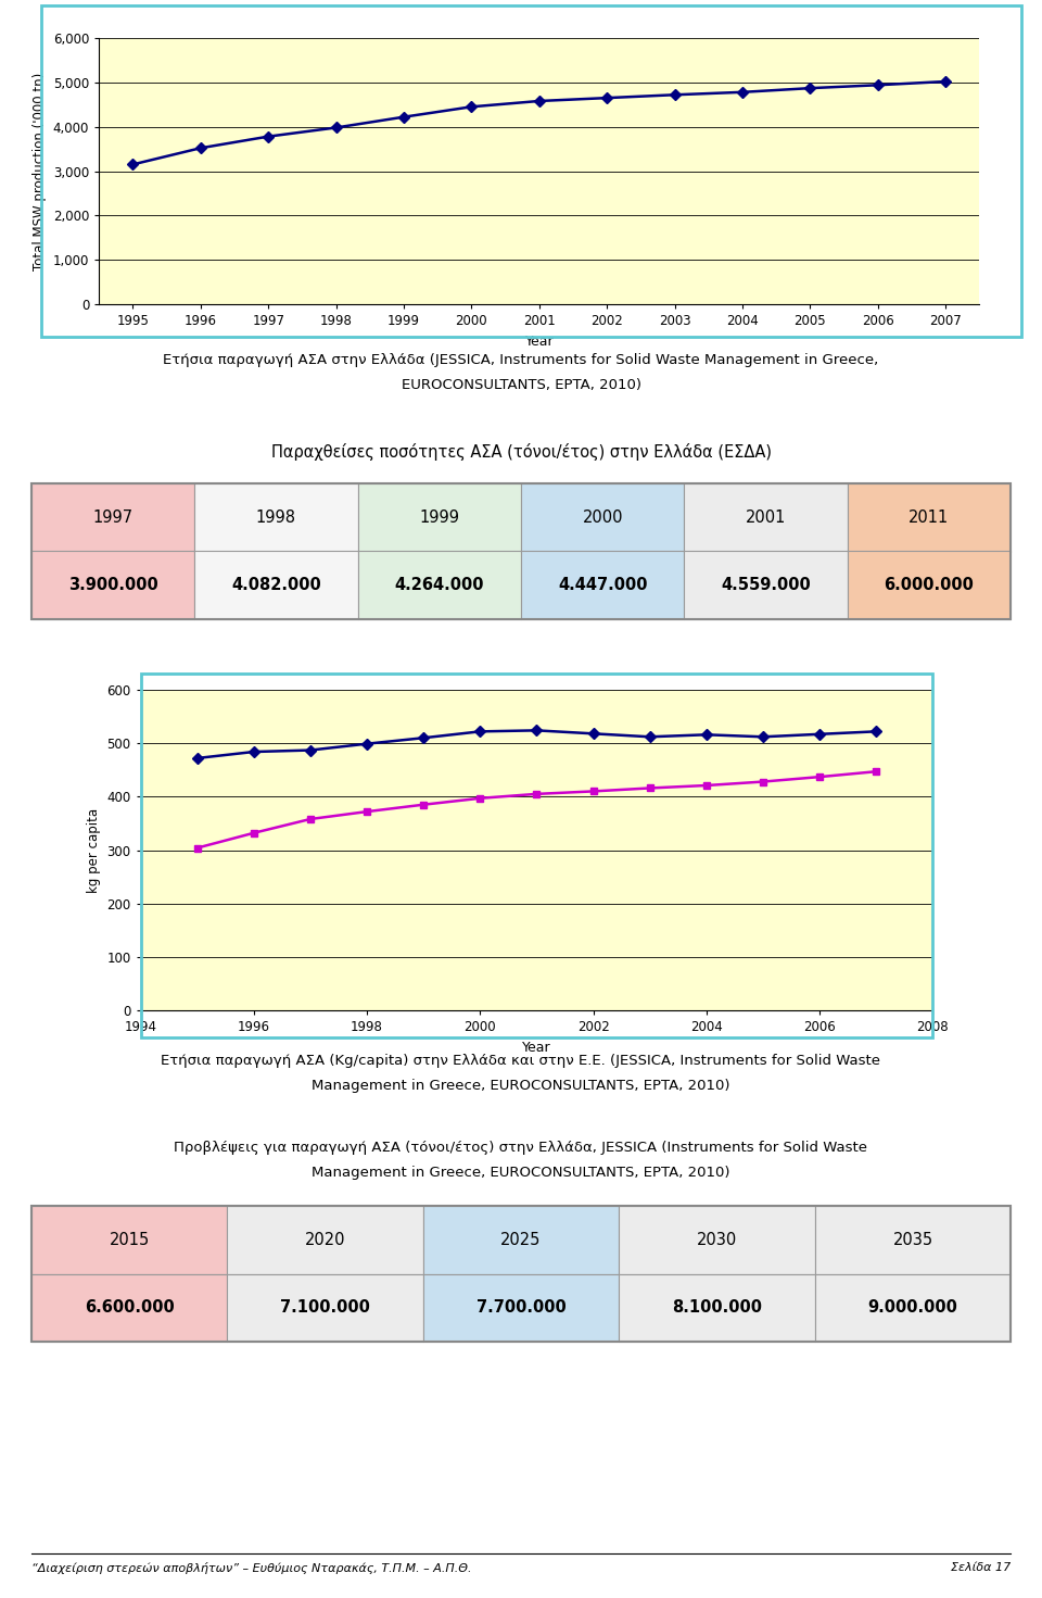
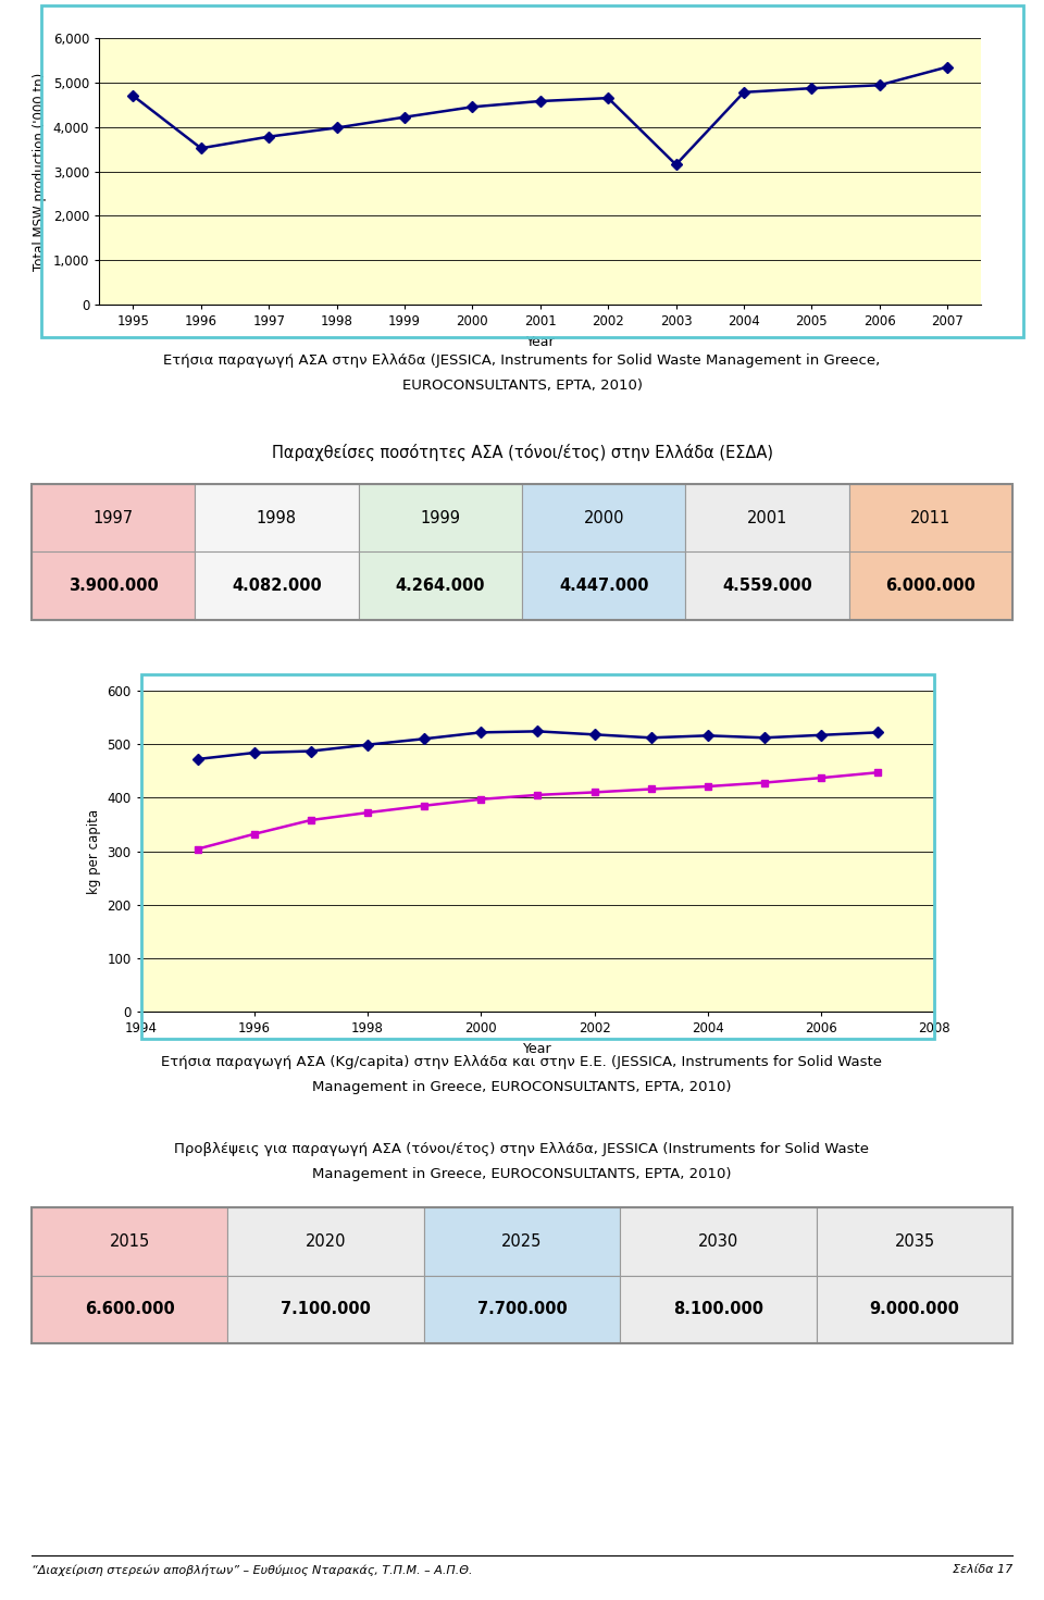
1995: 3,150 -> 4,700
2003: 4,720 -> 3,150
2007: 5,020 -> 5,350
